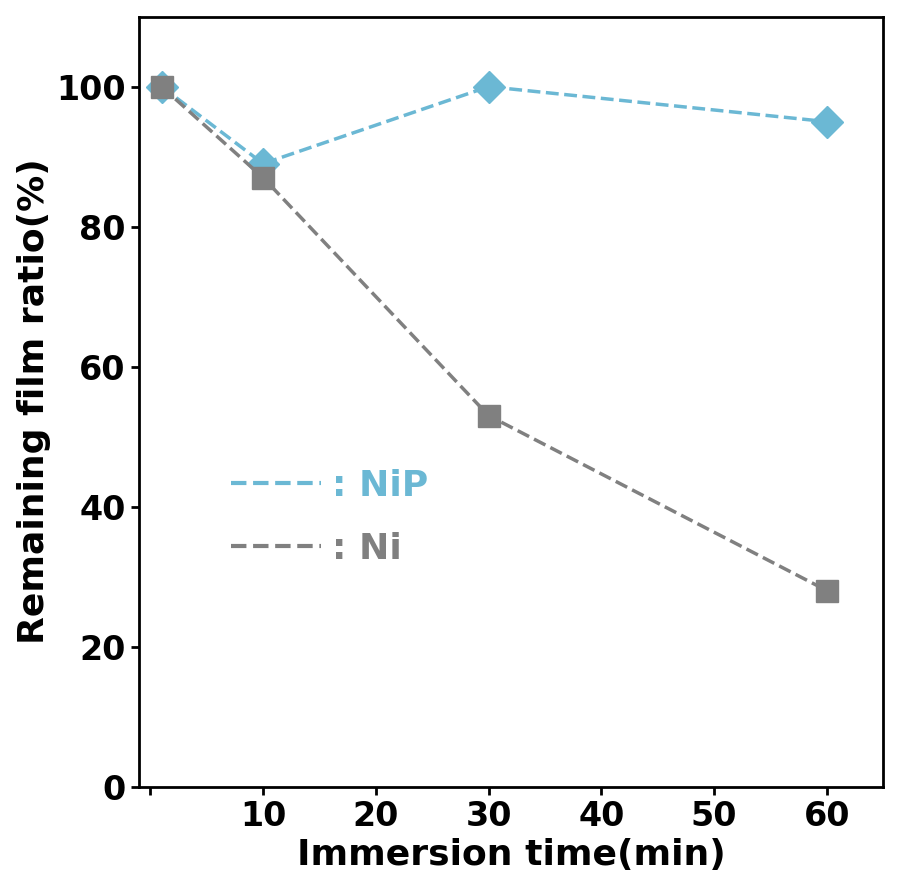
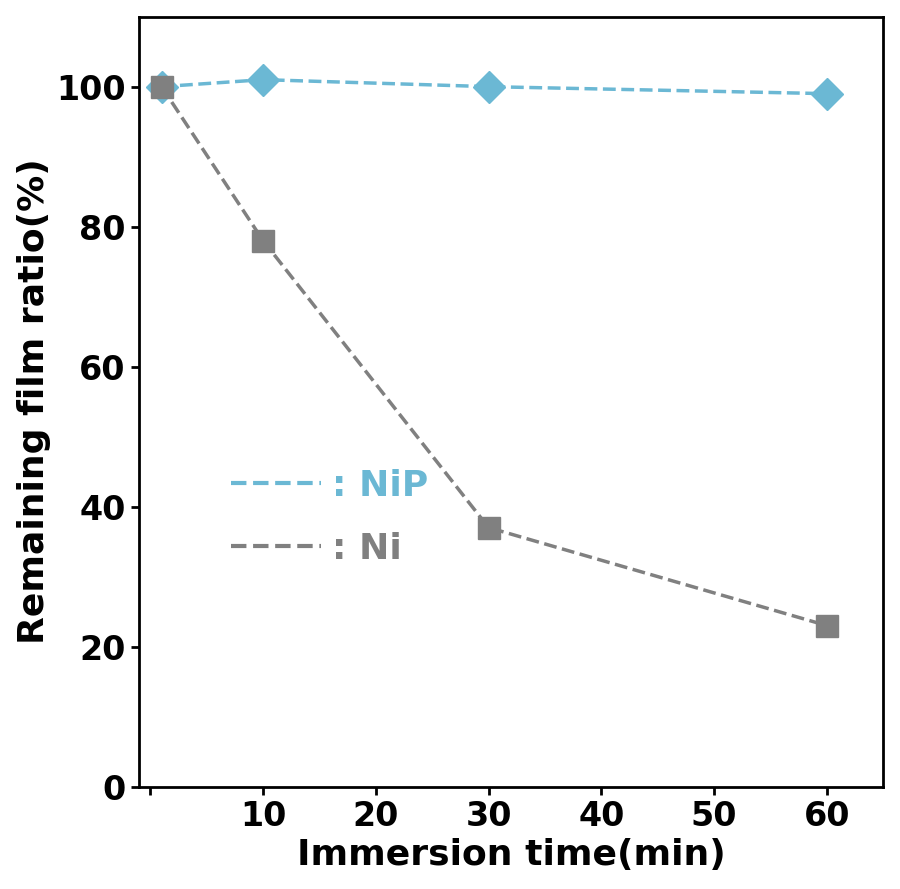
: NiP/10: 89 -> 101
: Ni/10: 87 -> 78
: Ni/30: 53 -> 37
: NiP/60: 95 -> 99
: Ni/60: 28 -> 23
